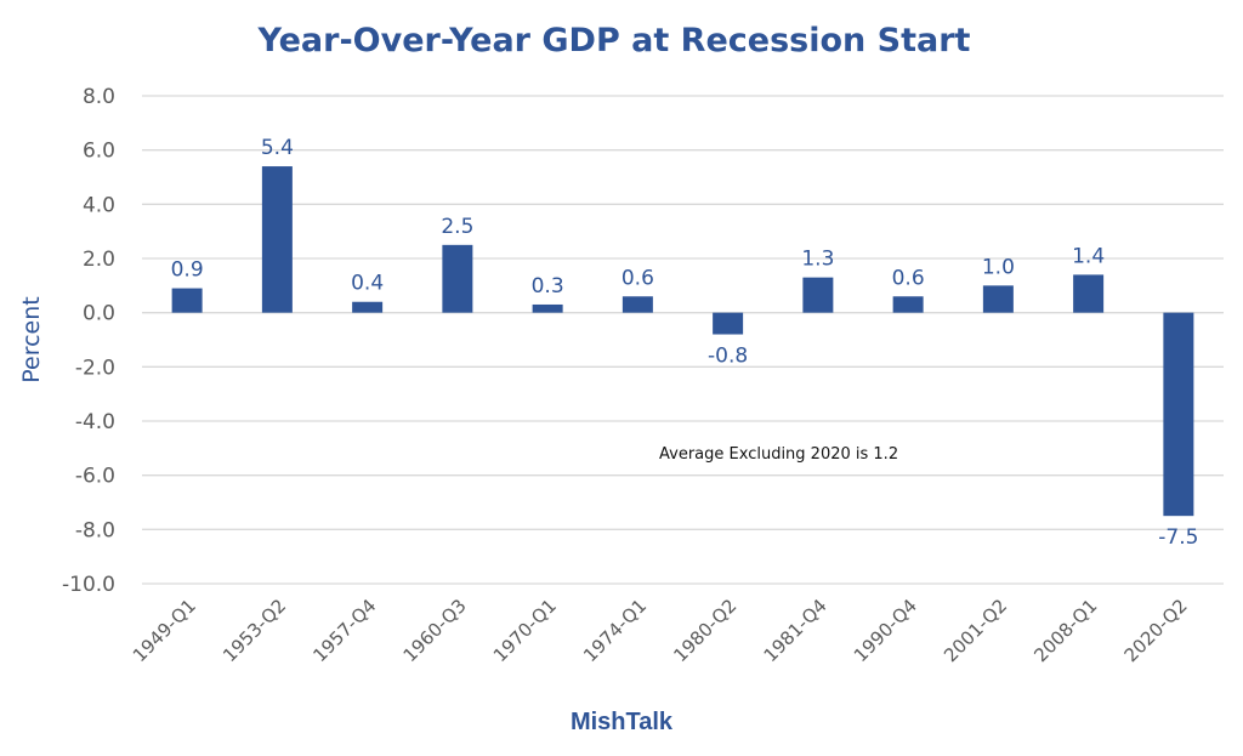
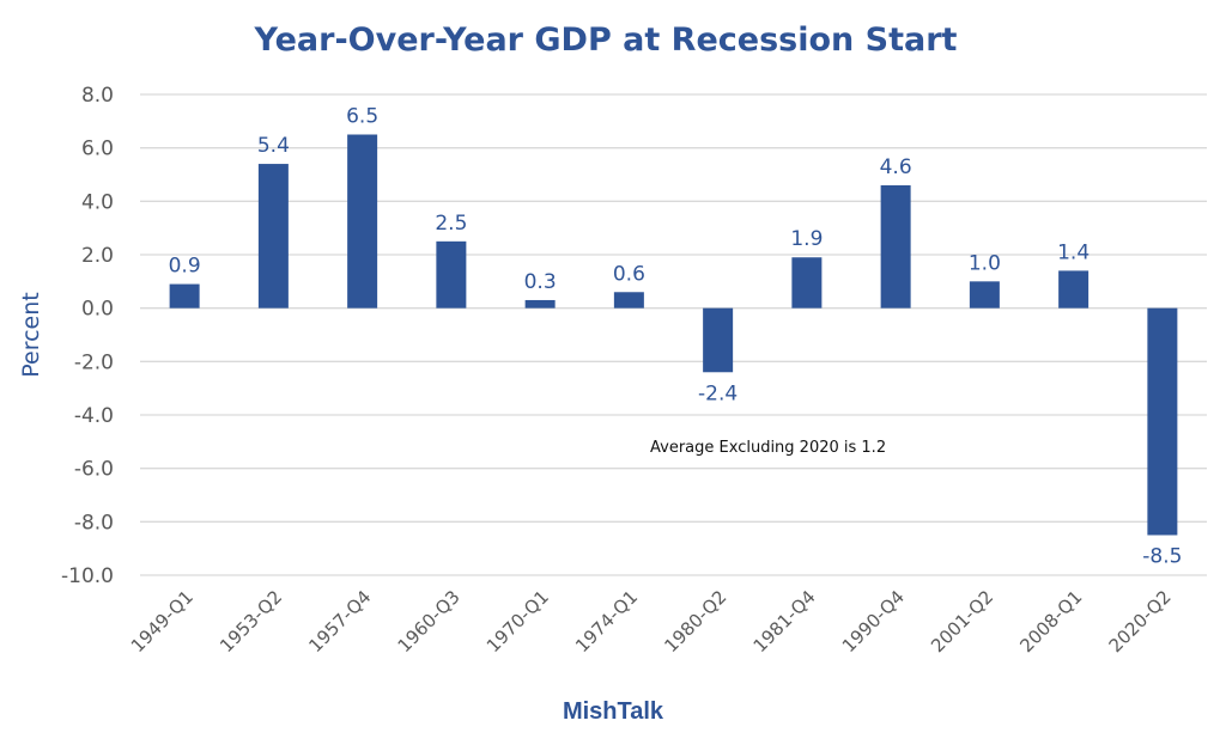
1957-Q4: 0.4 -> 6.5
1980-Q2: -0.8 -> -2.4
1981-Q4: 1.3 -> 1.9
1990-Q4: 0.6 -> 4.6
2020-Q2: -7.5 -> -8.5
